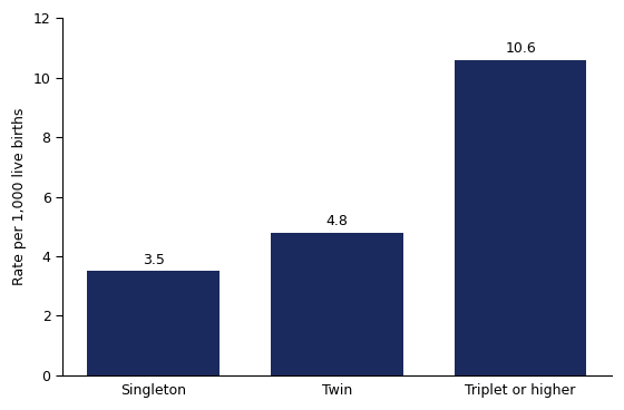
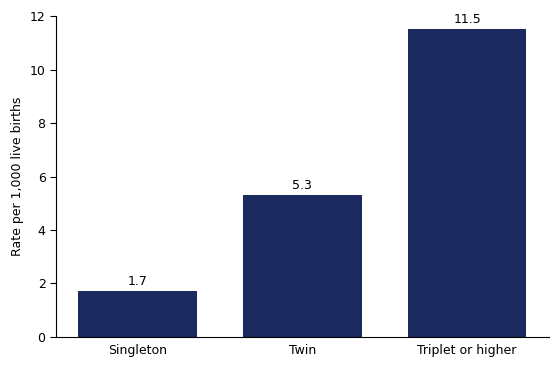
Singleton: 3.5 -> 1.7
Twin: 4.8 -> 5.3
Triplet or higher: 10.6 -> 11.5
